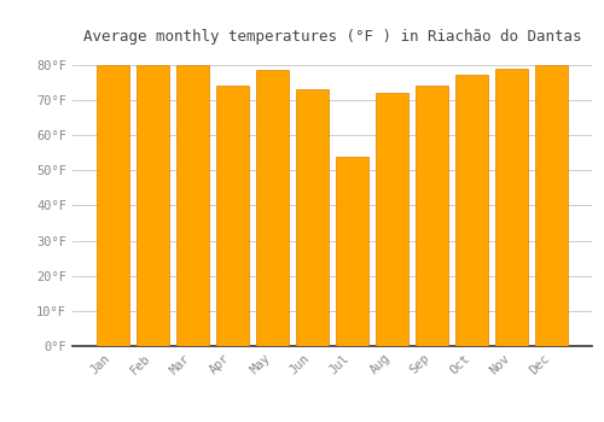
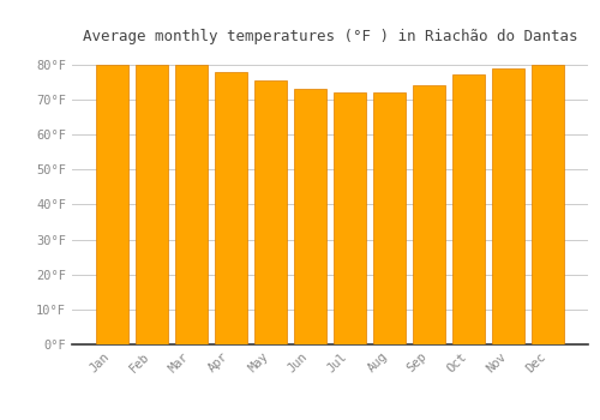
Apr: 74.0°F -> 78.0°F
May: 78.5°F -> 75.5°F
Jul: 54.0°F -> 72.0°F
